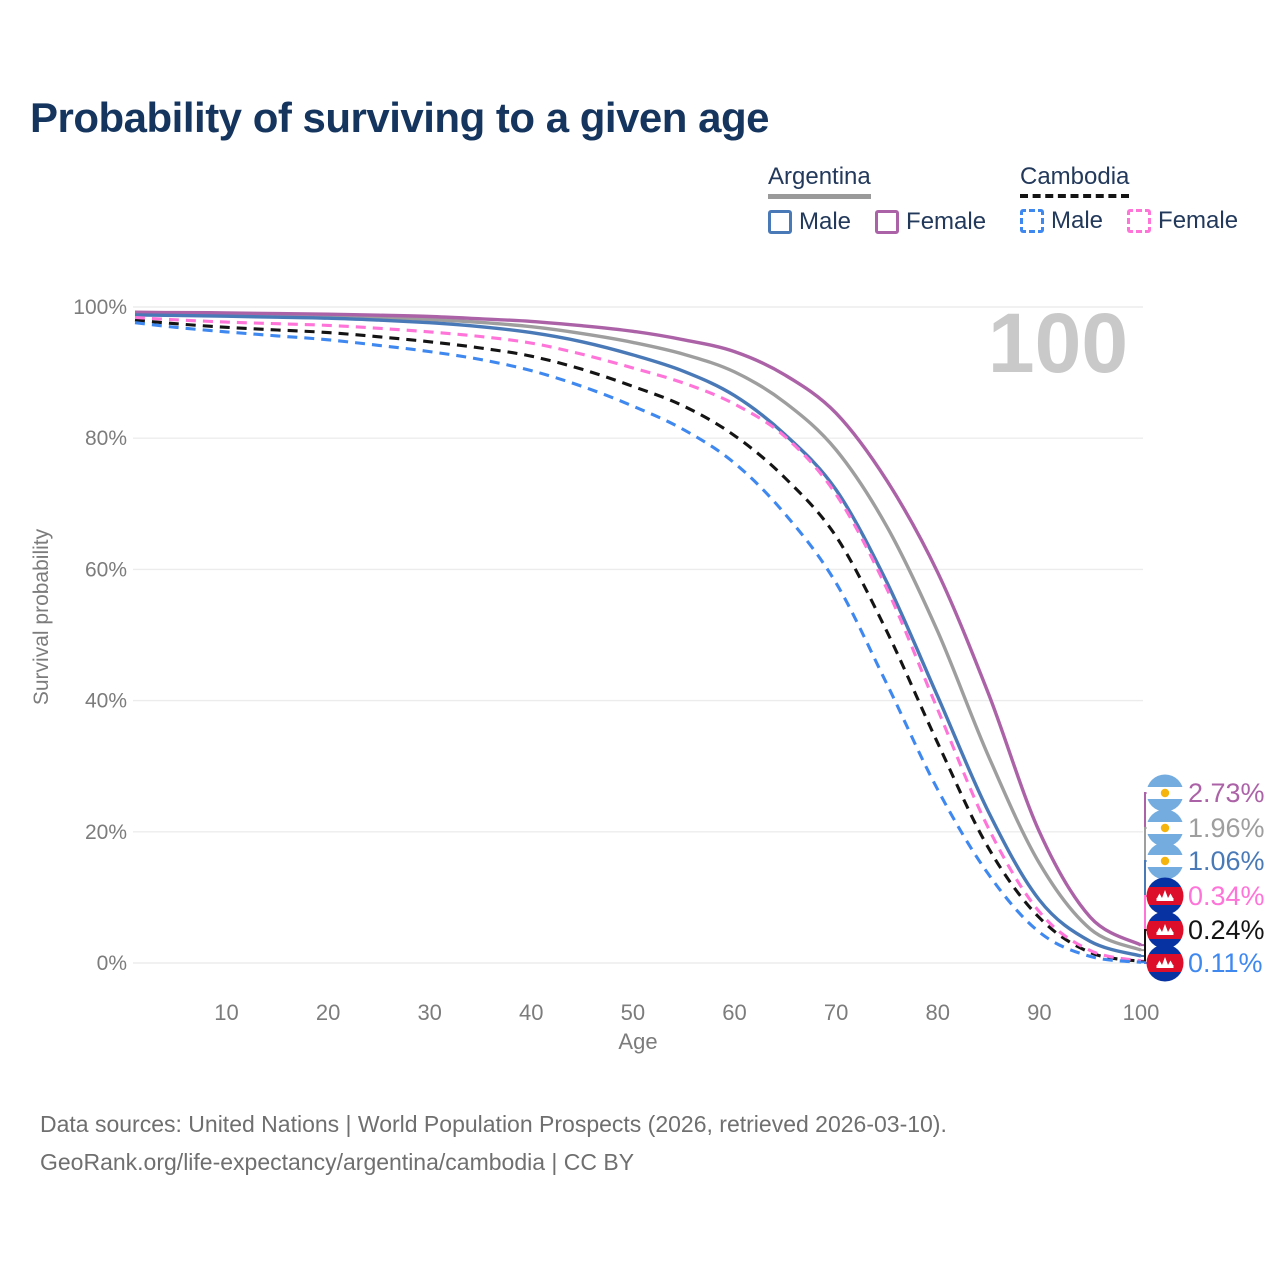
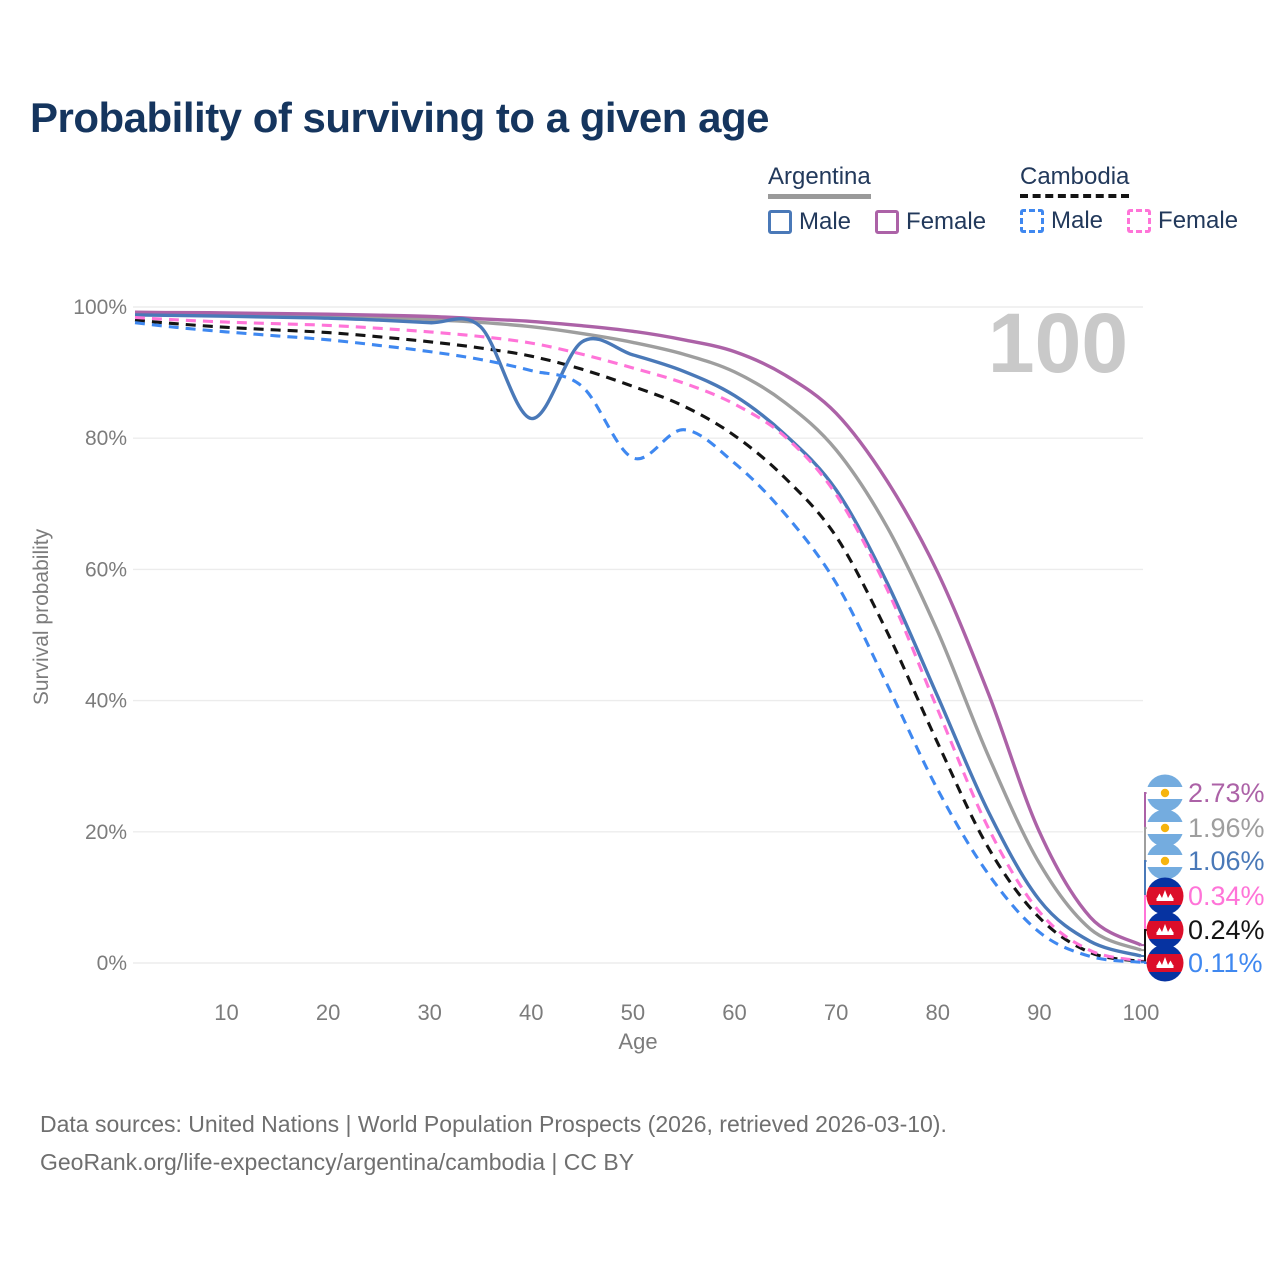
Argentina Male/40: 96% -> 83%
Cambodia Male/50: 85% -> 77%
